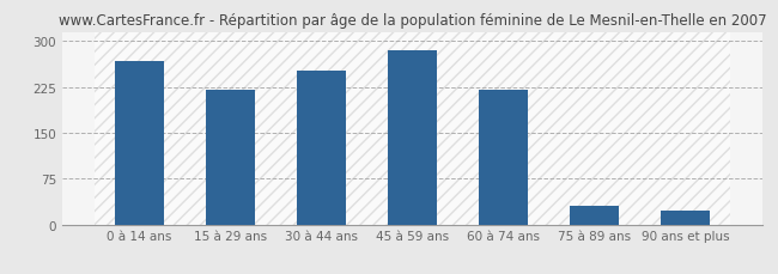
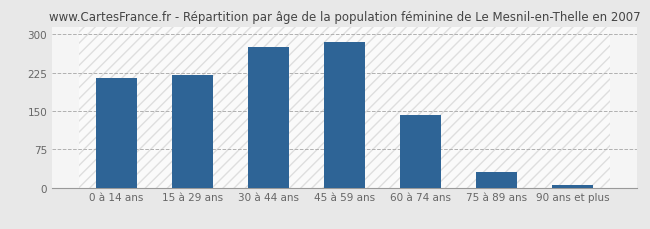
0 à 14 ans: 268 -> 215
30 à 44 ans: 252 -> 275
60 à 74 ans: 220 -> 143
90 ans et plus: 22 -> 5
